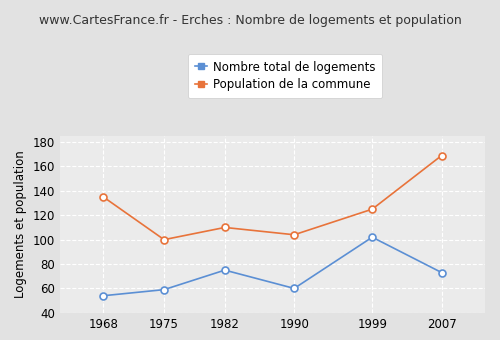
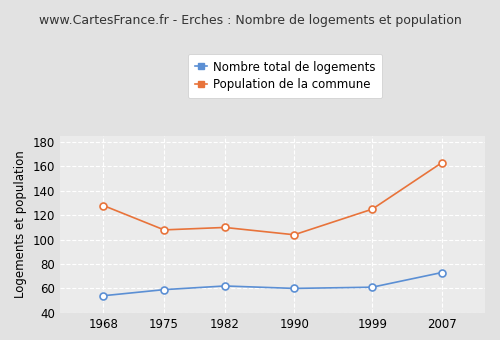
Population de la commune/1968: 135 -> 128
Population de la commune/1975: 100 -> 108
Nombre total de logements/1982: 75 -> 62
Nombre total de logements/1999: 102 -> 61
Population de la commune/2007: 169 -> 163
